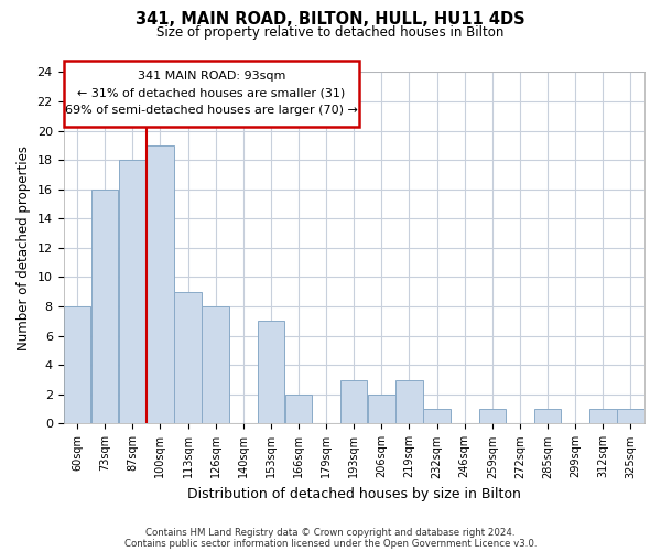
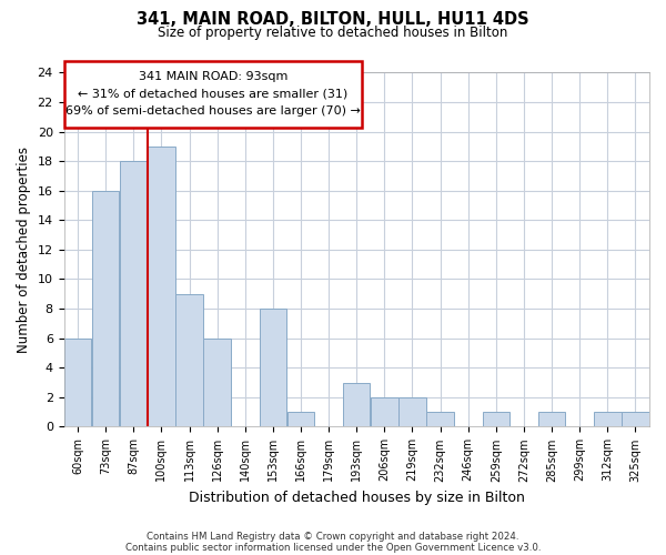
60sqm: 8 -> 6
126sqm: 8 -> 6
153sqm: 7 -> 8
166sqm: 2 -> 1
219sqm: 3 -> 2
